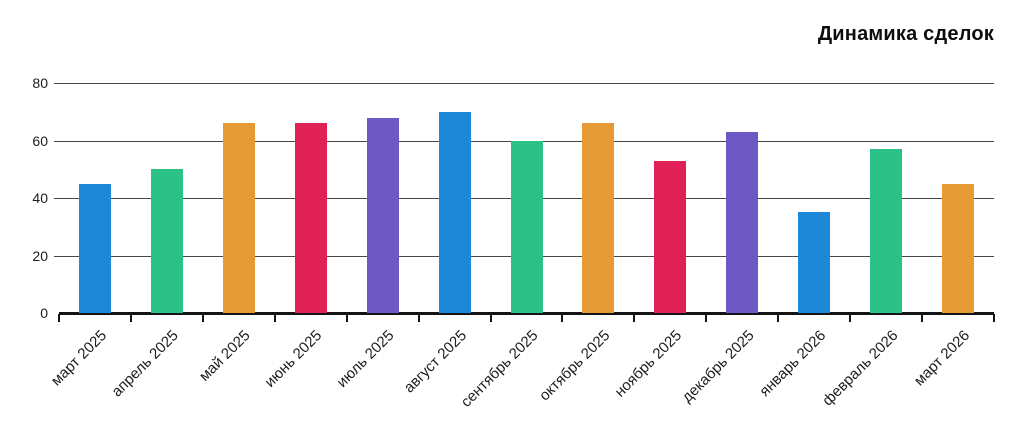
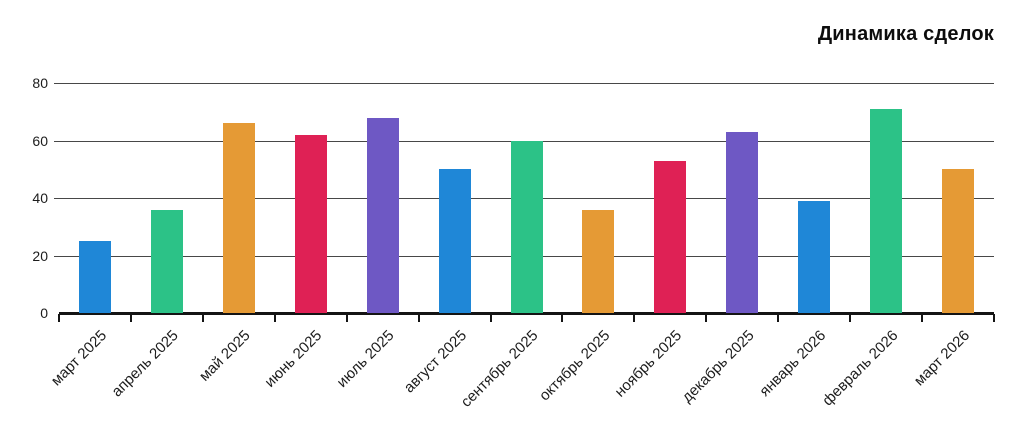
март 2025: 45 -> 25
апрель 2025: 50 -> 36
июнь 2025: 66 -> 62
август 2025: 70 -> 50
октябрь 2025: 66 -> 36
январь 2026: 35 -> 39
февраль 2026: 57 -> 71
март 2026: 45 -> 50
